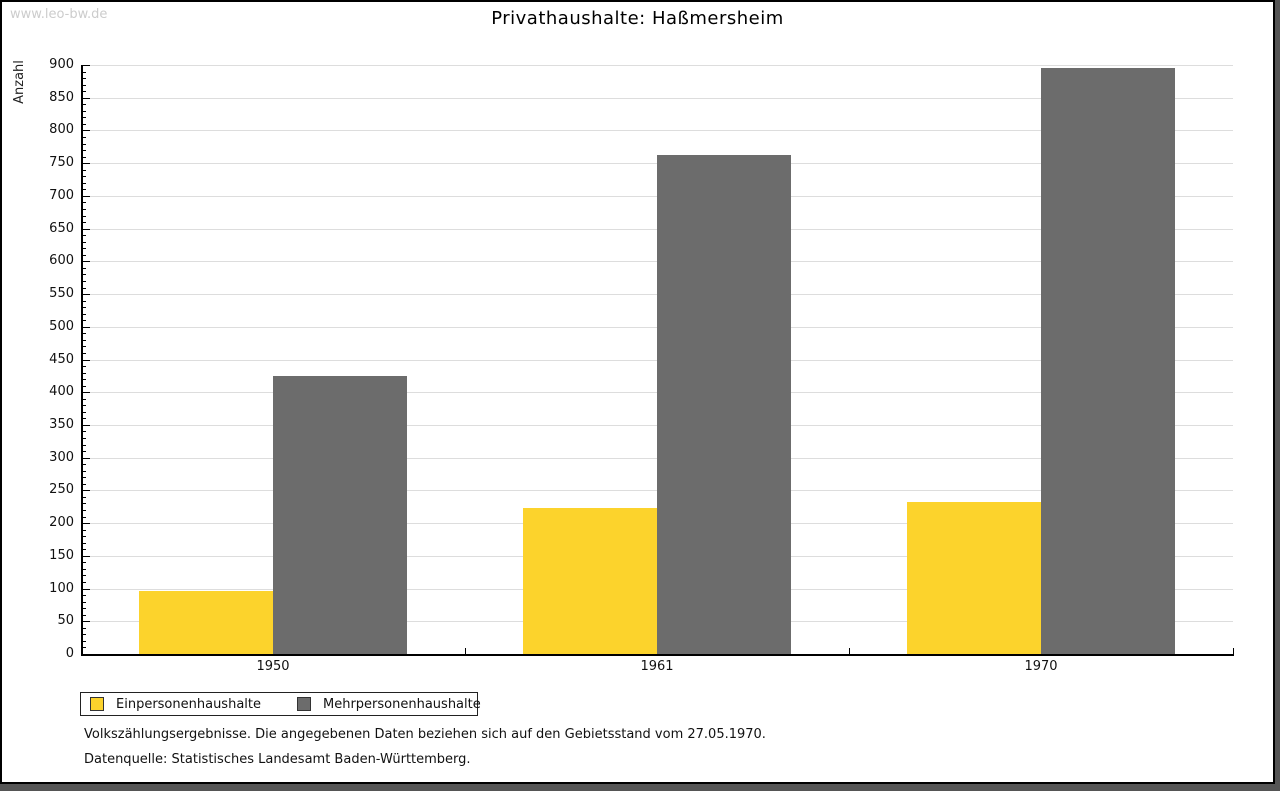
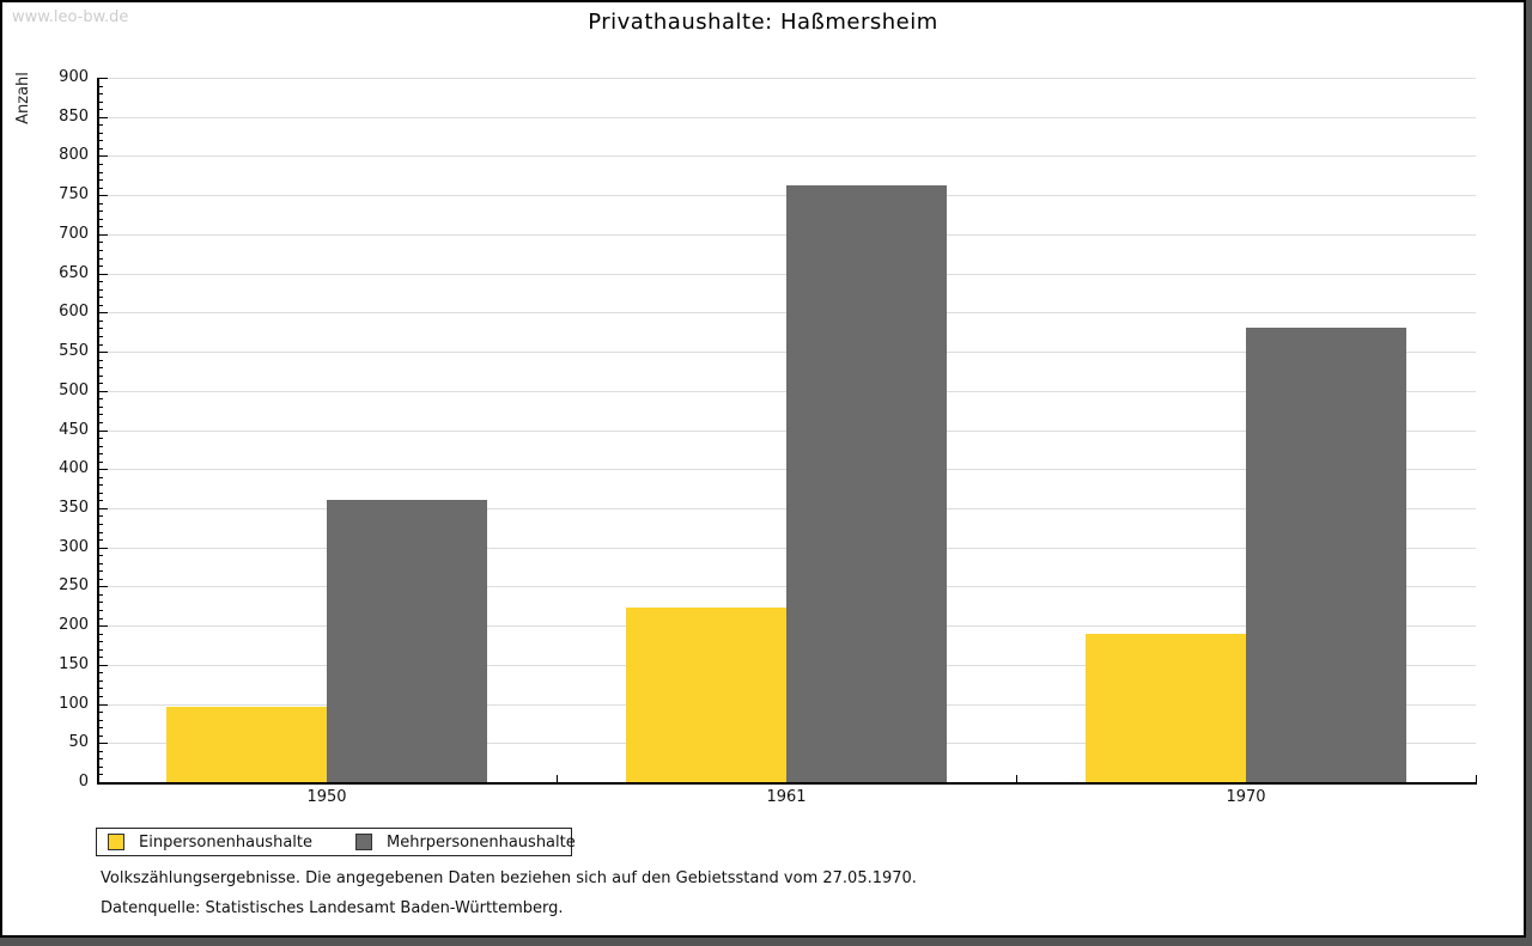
Mehrpersonenhaushalte/1950: 420 -> 360
Einpersonenhaushalte/1970: 230 -> 190
Mehrpersonenhaushalte/1970: 900 -> 580
